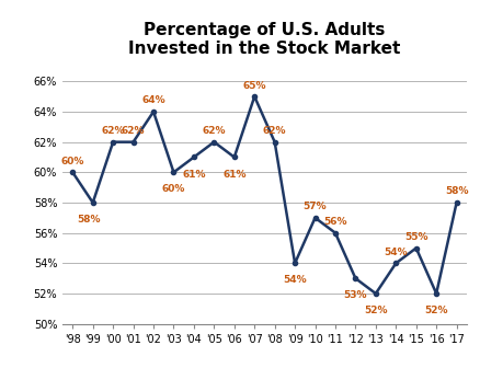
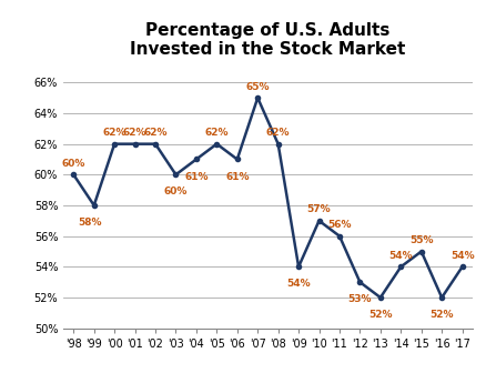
'02: 64% -> 62%
'17: 58% -> 54%
